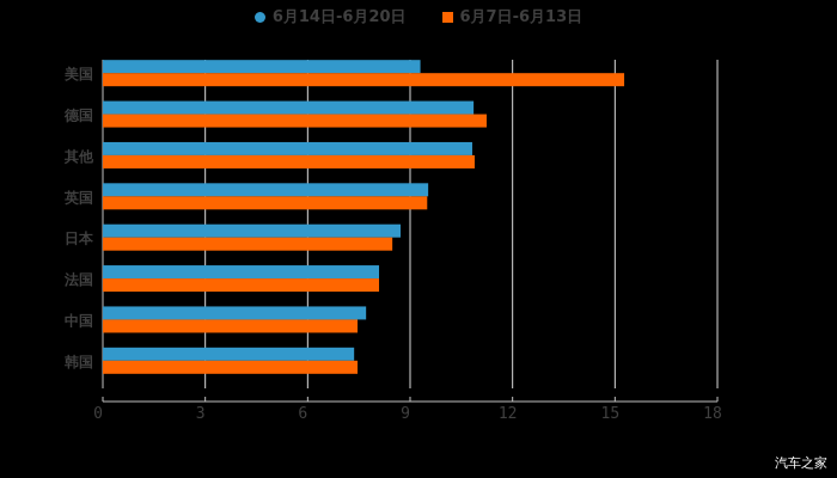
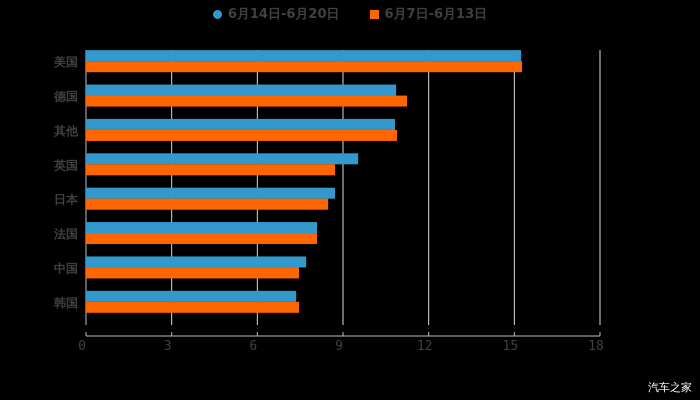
6月14日-6月20日/美国: 9.3 -> 15.2
6月7日-6月13日/英国: 9.5 -> 8.7
